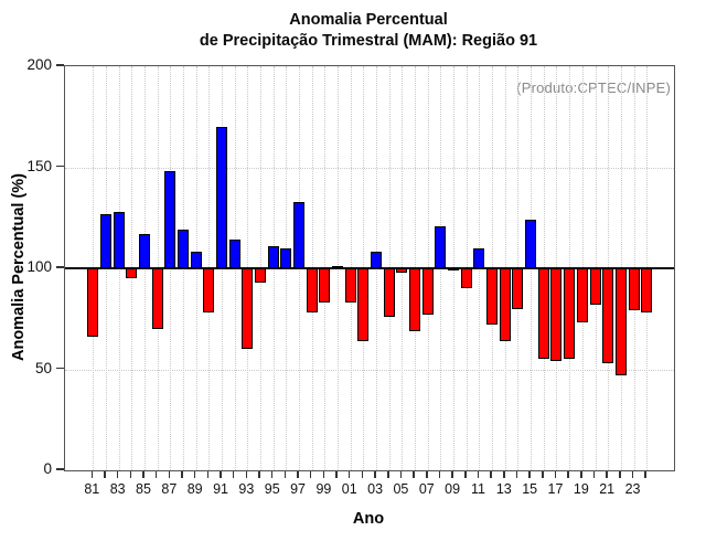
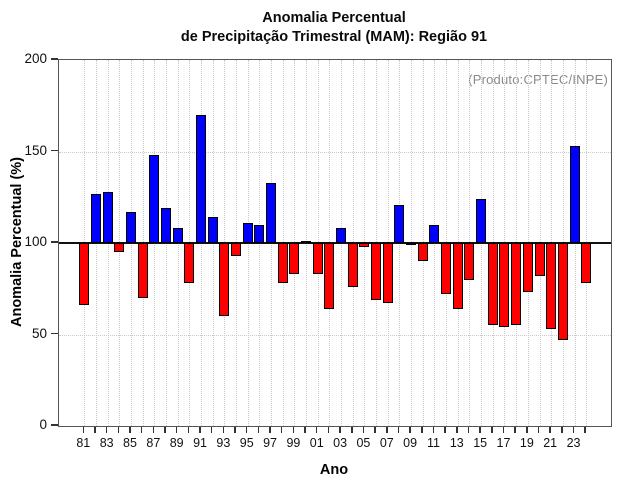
07: 77 -> 67
23: 79 -> 153
